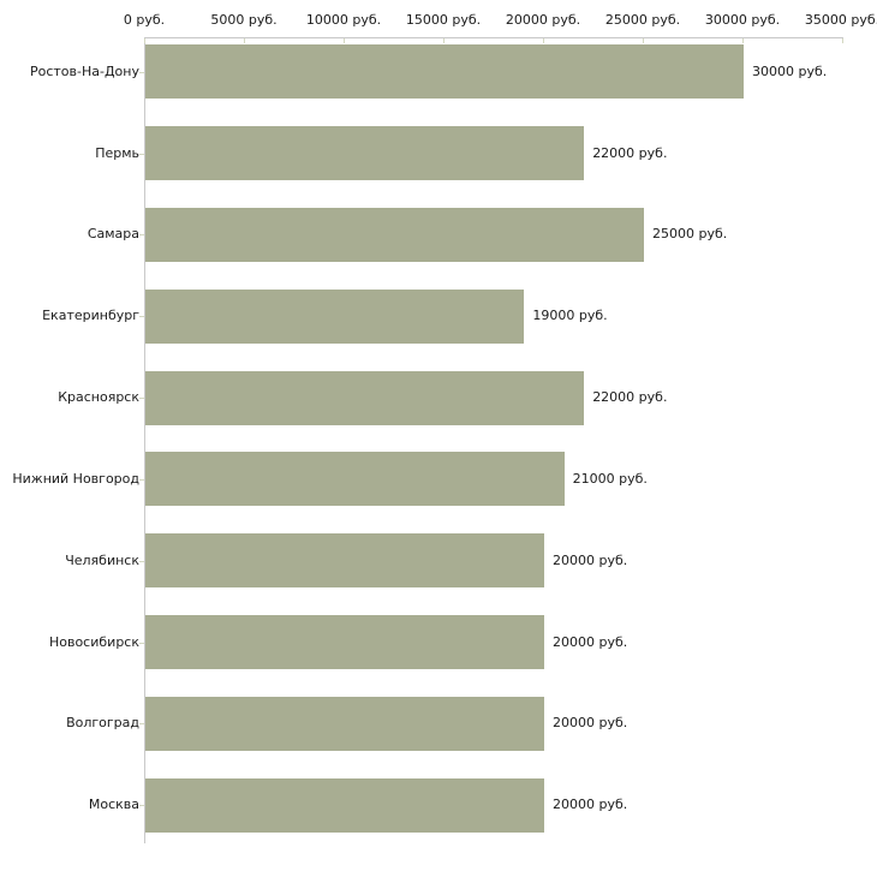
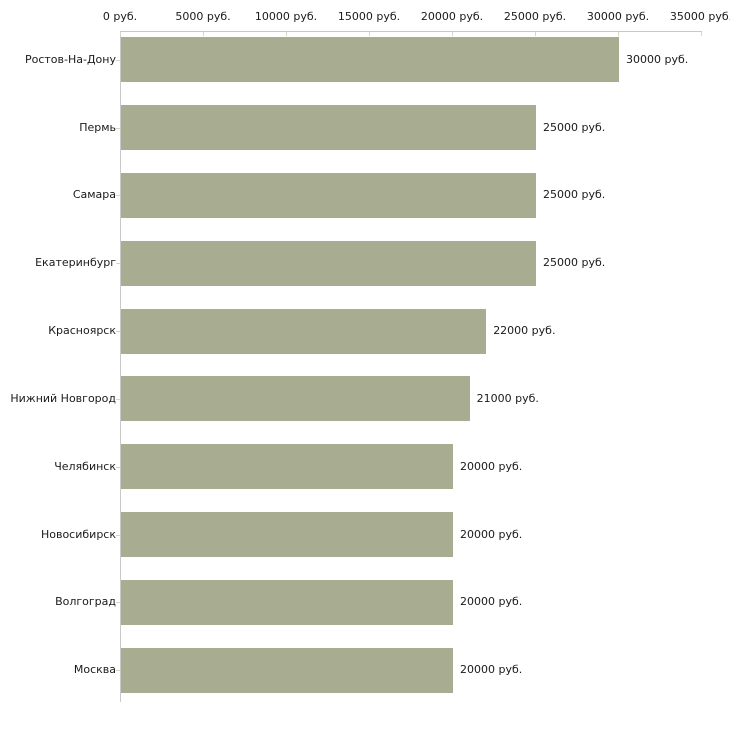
Пермь: 22000 -> 25000
Екатеринбург: 19000 -> 25000
